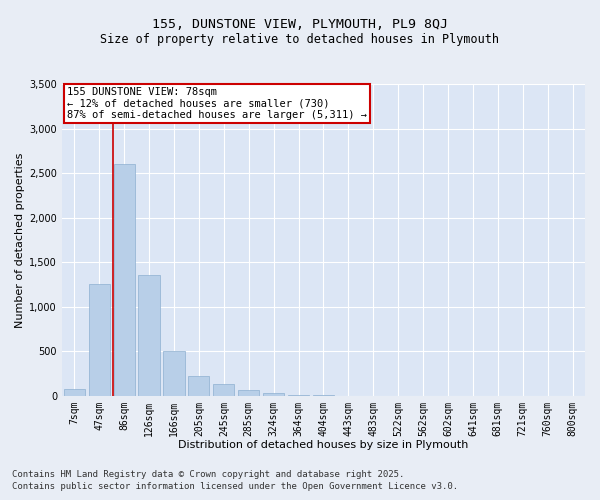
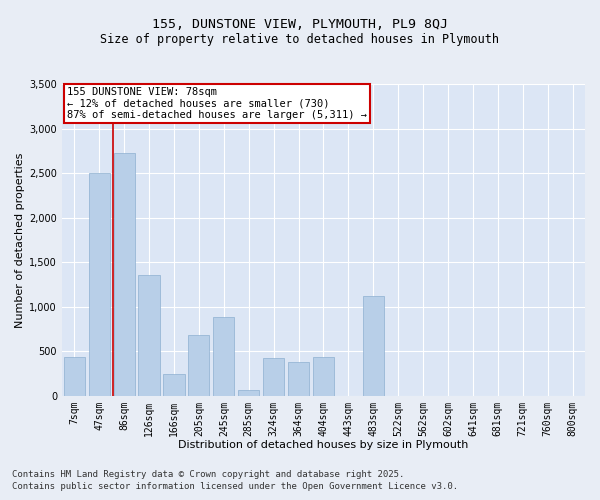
7sqm: 80 -> 440
47sqm: 1,250 -> 2,500
86sqm: 2,600 -> 2,720
166sqm: 500 -> 240
205sqm: 220 -> 680
245sqm: 130 -> 880
324sqm: 20 -> 420
364sqm: 10 -> 380
404sqm: 0 -> 440
483sqm: 0 -> 1,120
